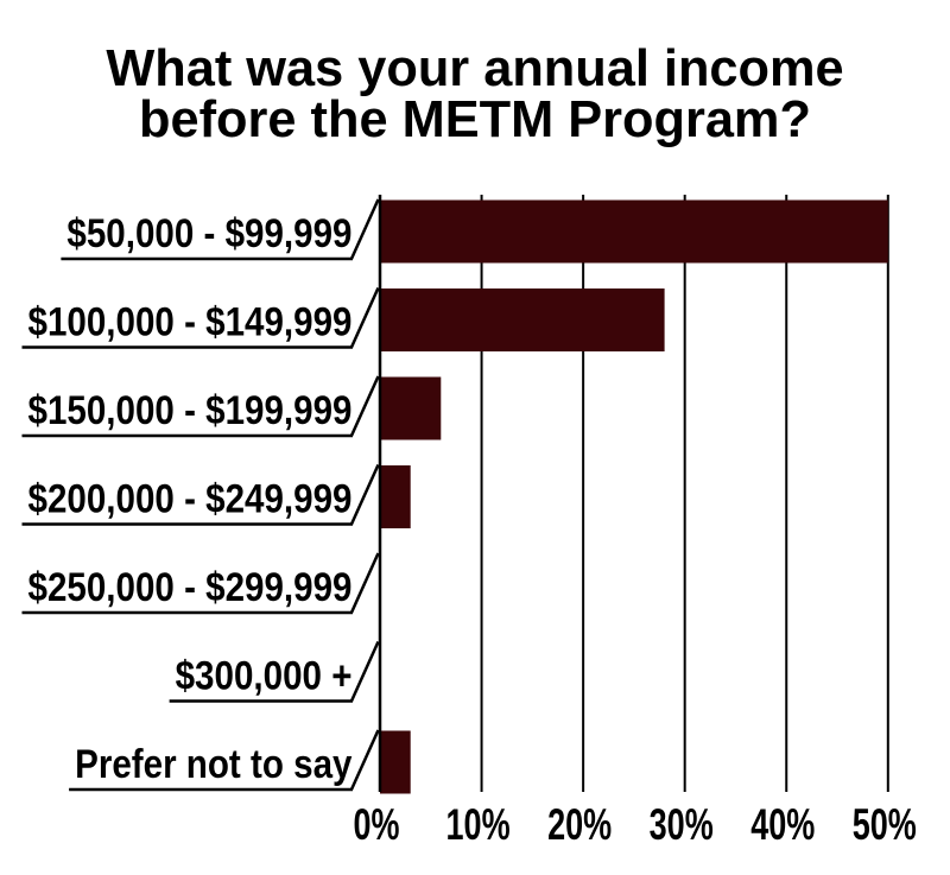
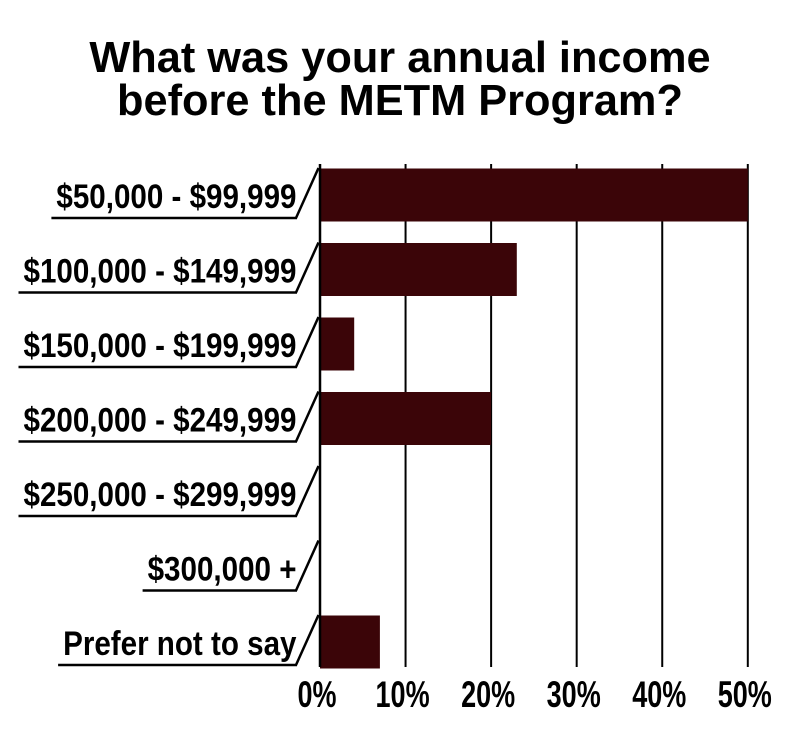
$100,000 - $149,999: 28% -> 23%
$150,000 - $199,999: 6% -> 4%
$200,000 - $249,999: 3% -> 20%
Prefer not to say: 3% -> 7%
